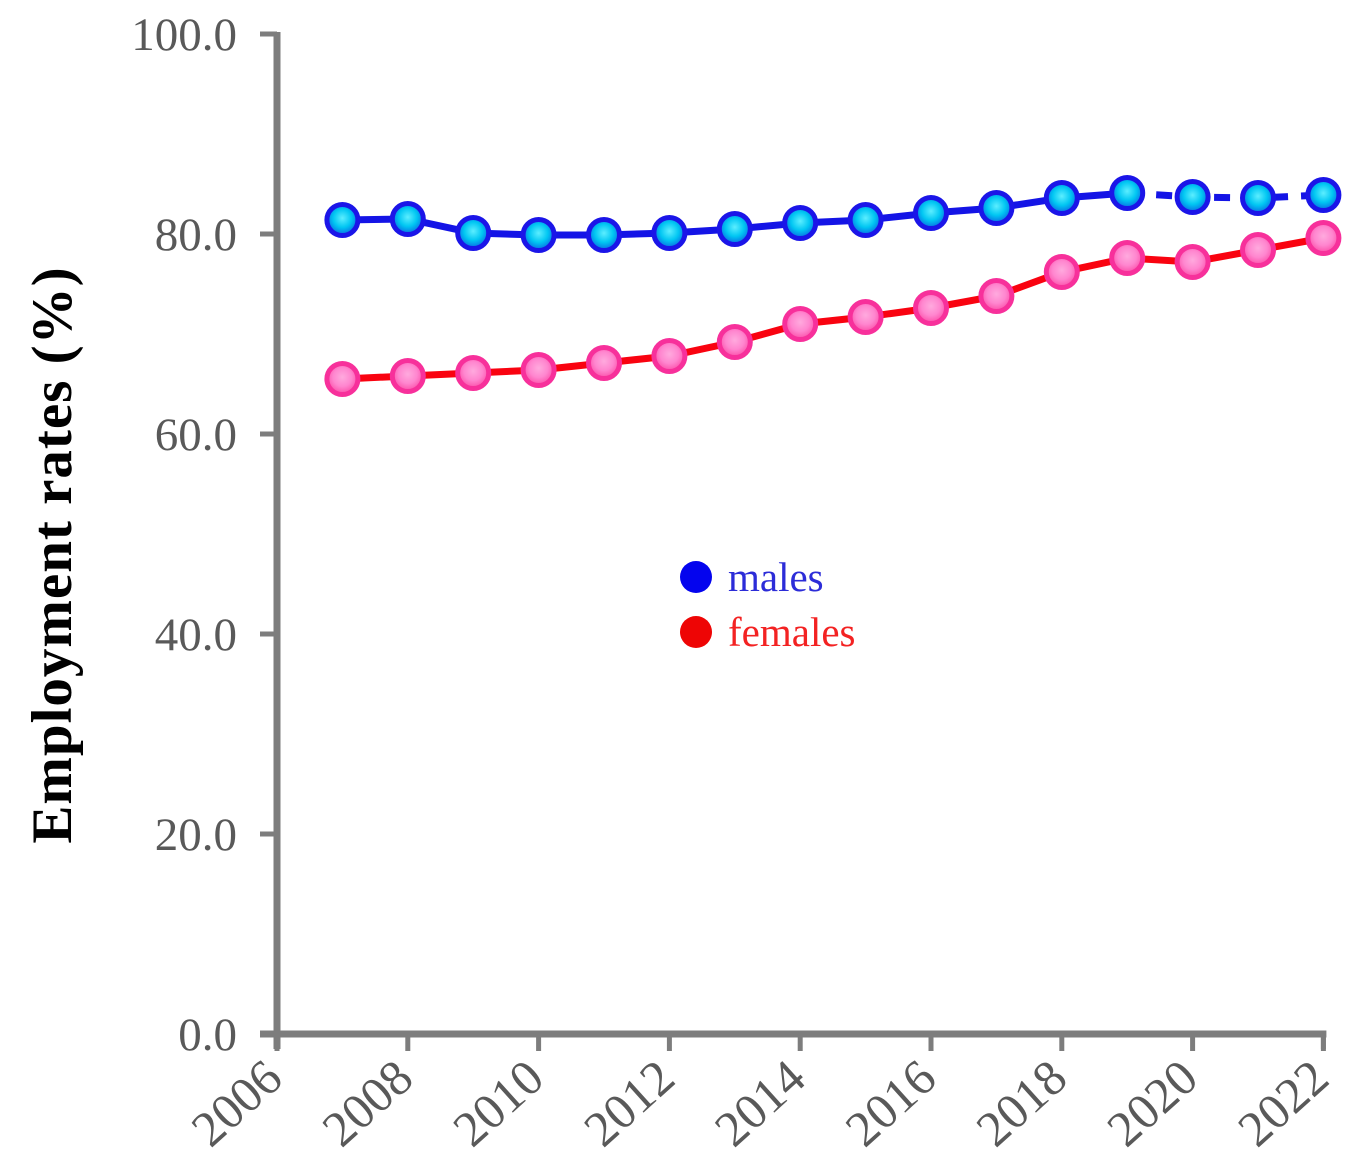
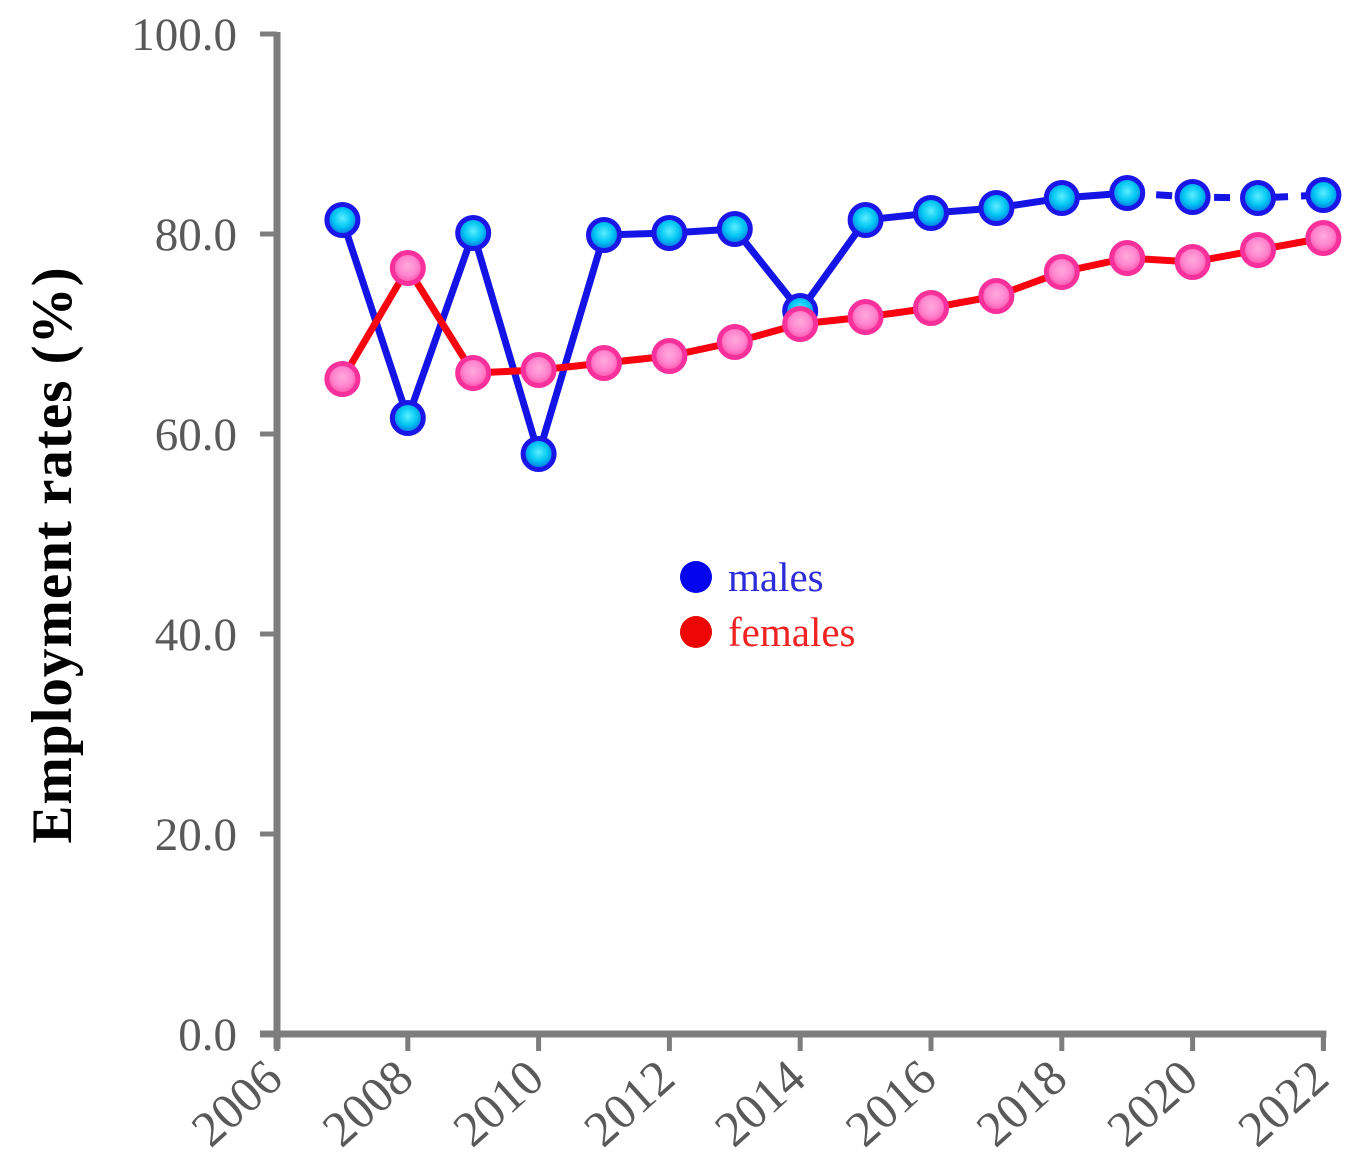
males/2008: 81.5 -> 61.6
females/2008: 65.8 -> 76.6
males/2010: 79.9 -> 58.0
males/2014: 81.1 -> 72.3
